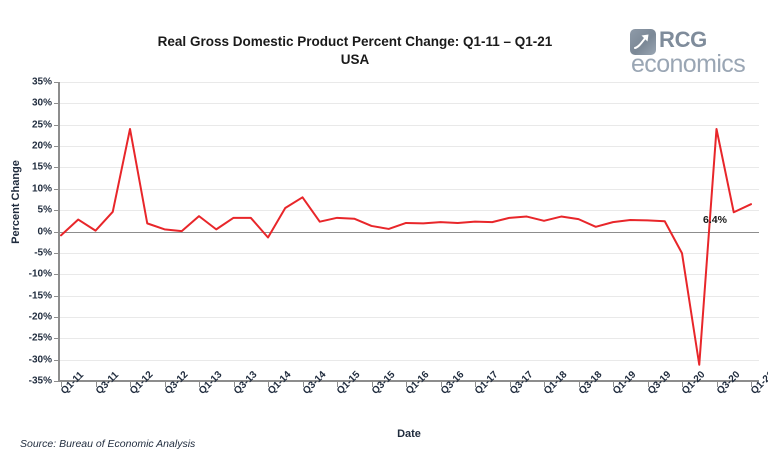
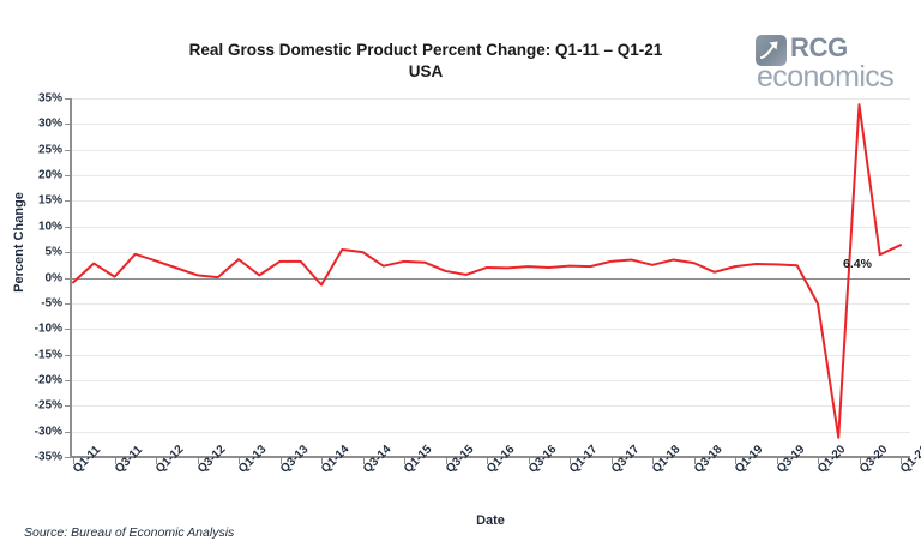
Q1-12: 24% -> 3%
Q3-14: 8% -> 5%
Q3-20: 24% -> 34%
